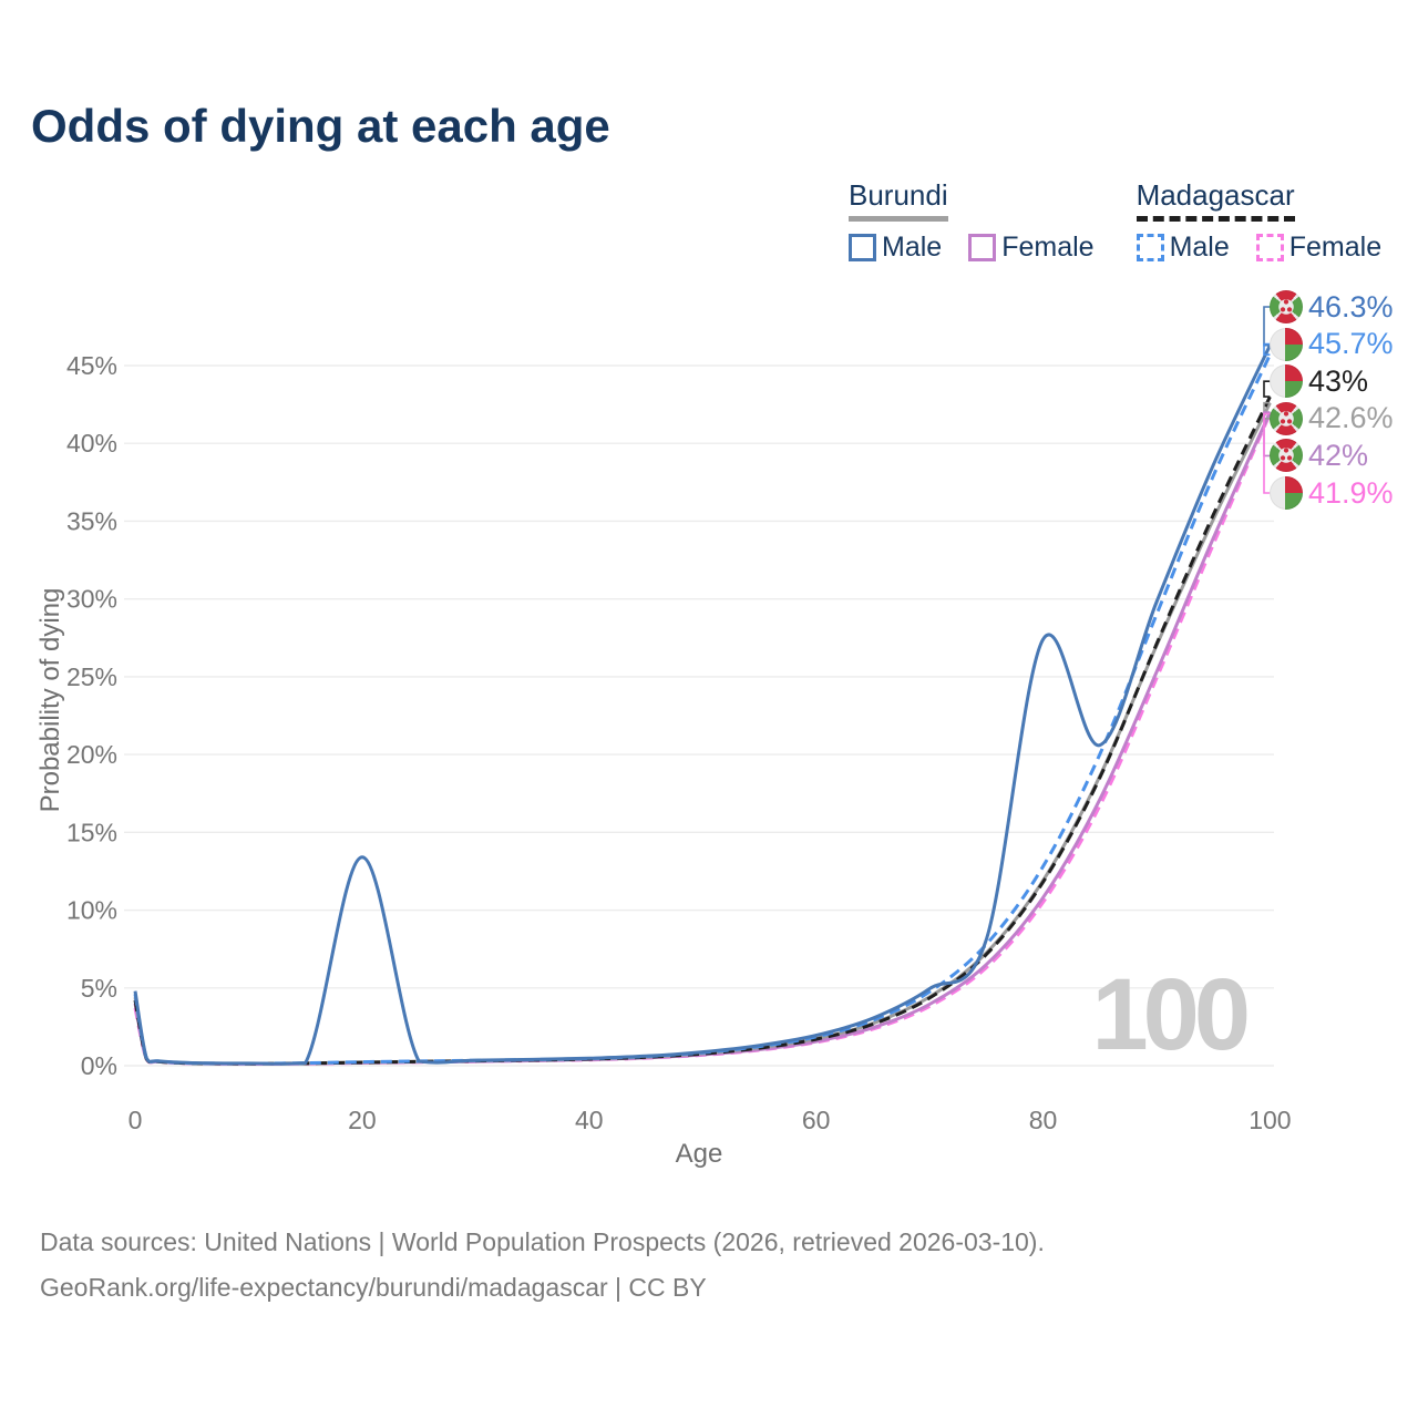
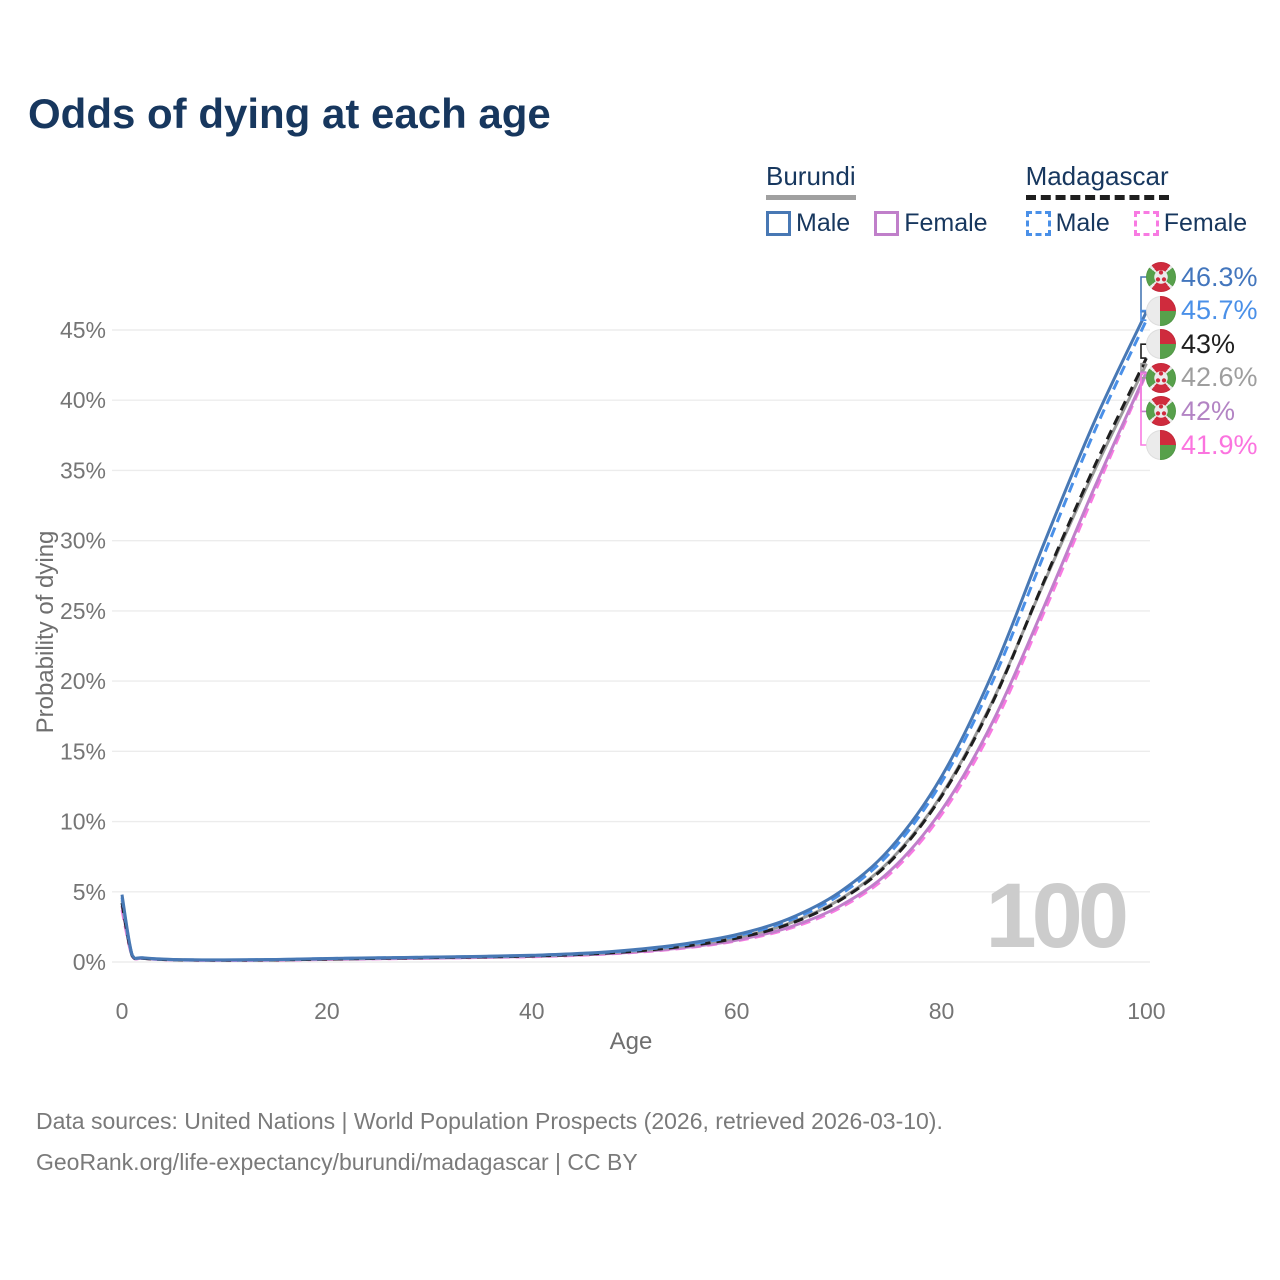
Burundi Male/20: 13.4% -> 0.2%
Burundi Male/80: 27.4% -> 13.2%
